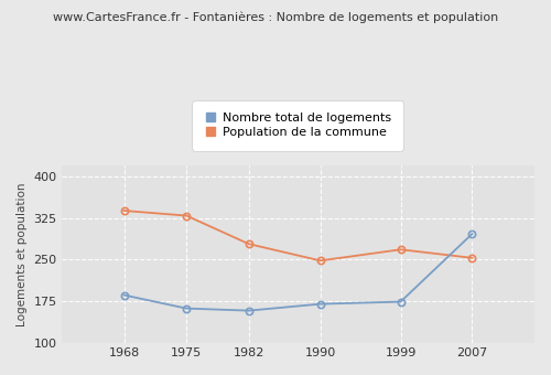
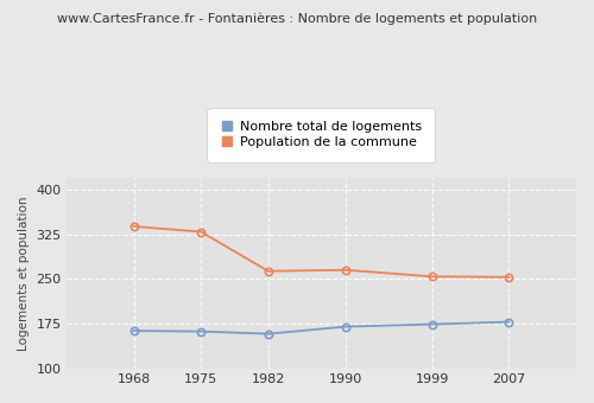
Nombre total de logements/1968: 186 -> 163
Population de la commune/1982: 278 -> 263
Population de la commune/1990: 248 -> 265
Population de la commune/1999: 268 -> 254
Nombre total de logements/2007: 296 -> 178
